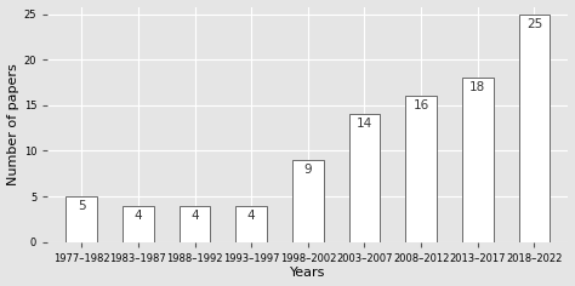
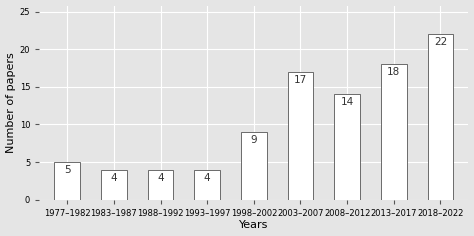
2003–2007: 14 -> 17
2008–2012: 16 -> 14
2018–2022: 25 -> 22
